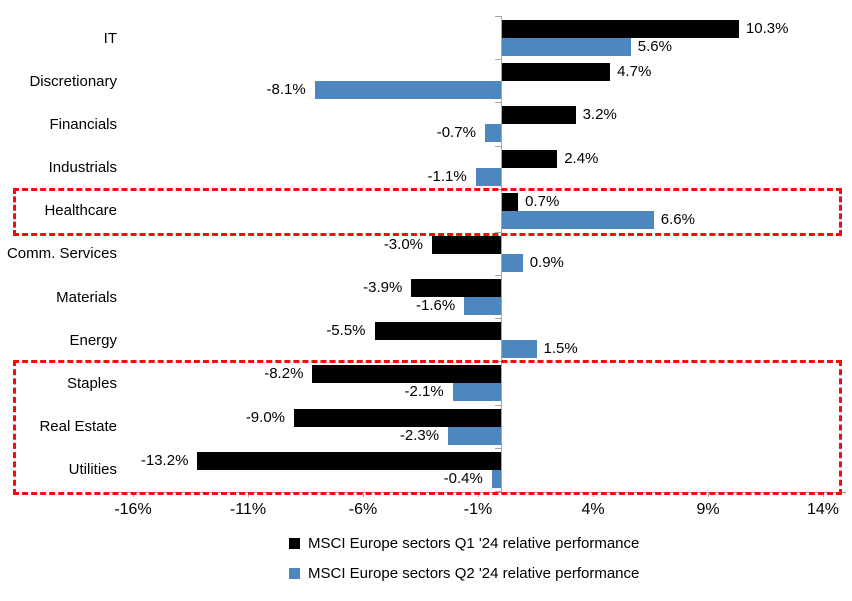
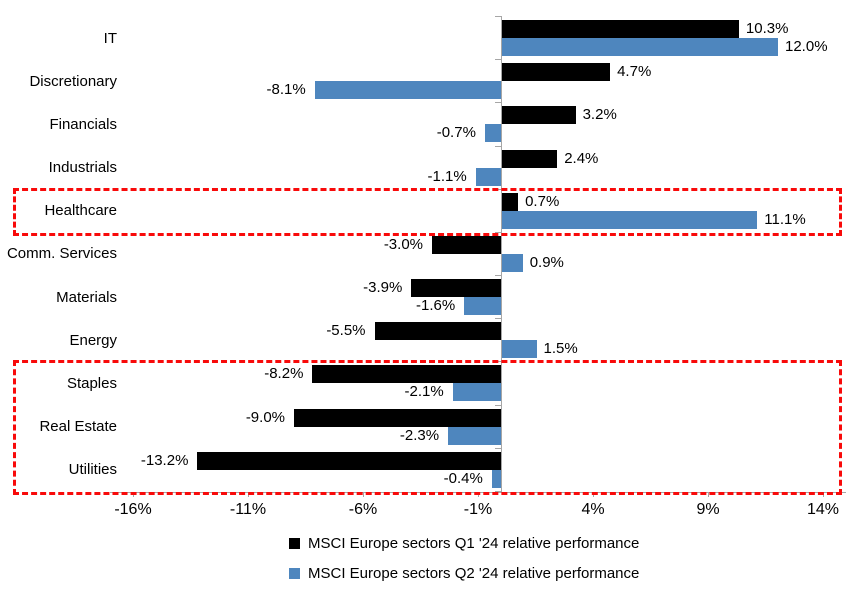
MSCI Europe sectors Q2 '24 relative performance/IT: 5.6% -> 12.0%
MSCI Europe sectors Q2 '24 relative performance/Healthcare: 6.6% -> 11.1%
